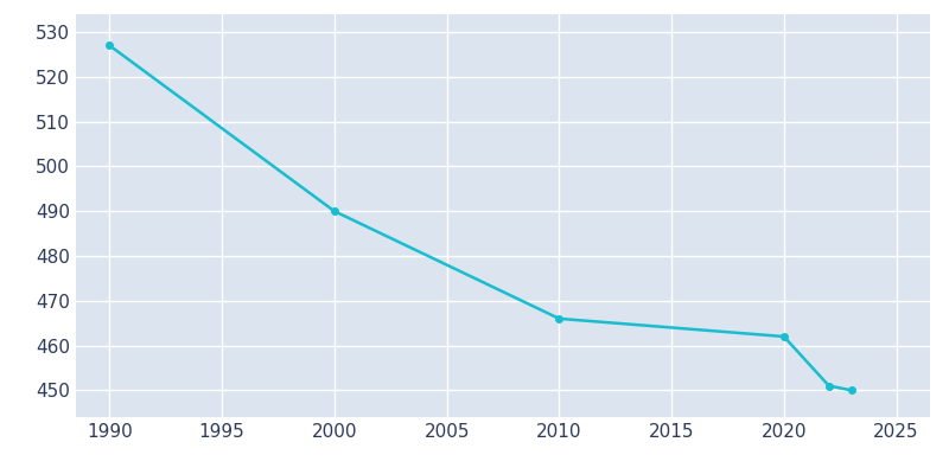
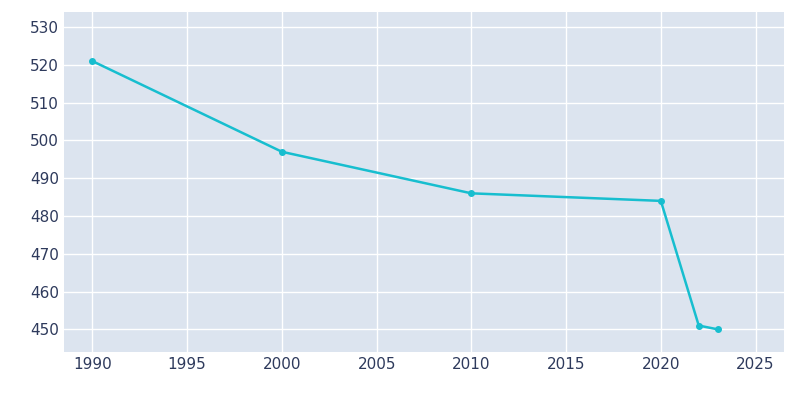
1990: 527 -> 521
2000: 490 -> 497
2010: 466 -> 486
2020: 462 -> 484
